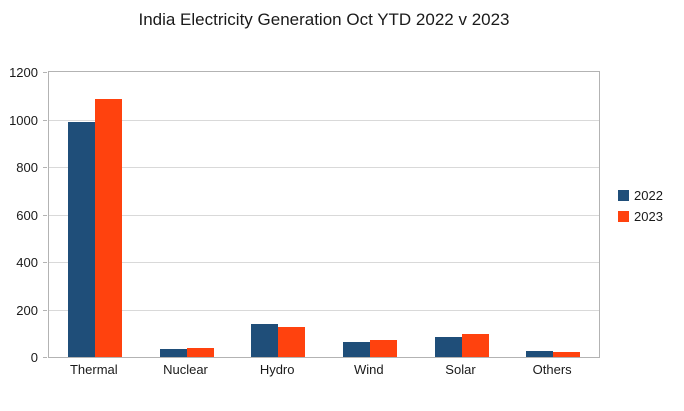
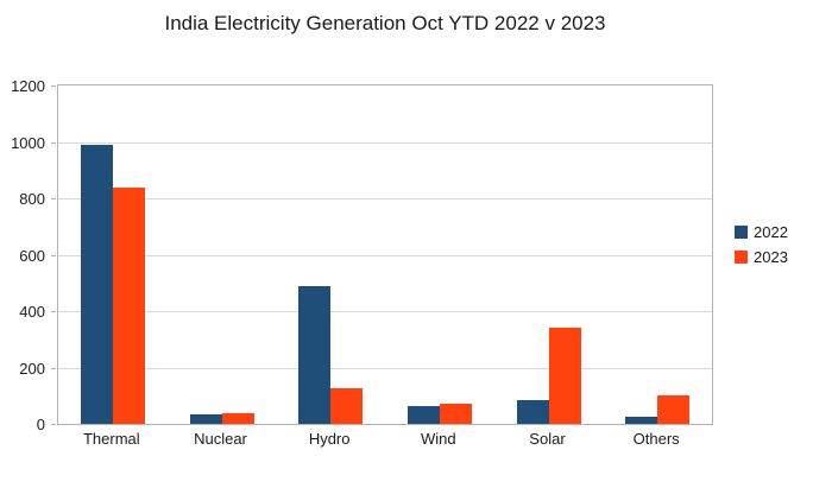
2023/Thermal: 1080 -> 840
2022/Hydro: 140 -> 490
2023/Solar: 100 -> 340
2023/Others: 20 -> 100
